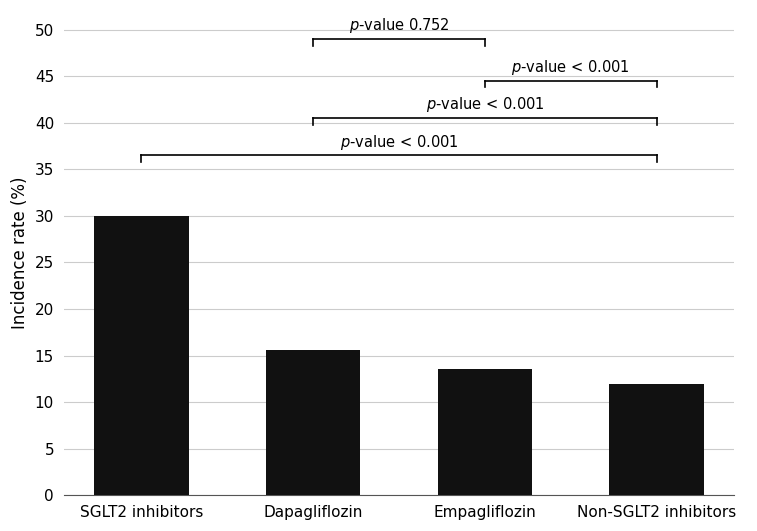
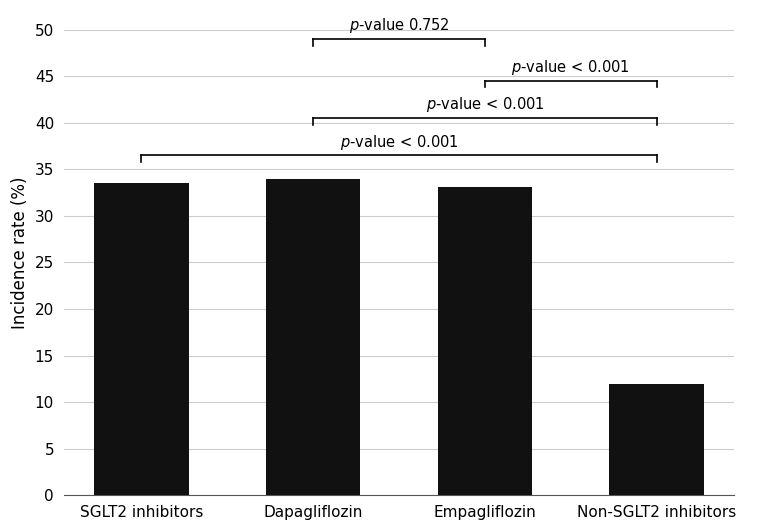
SGLT2 inhibitors: 30.0 -> 33.5
Dapagliflozin: 15.6 -> 34.0
Empagliflozin: 13.6 -> 33.1
